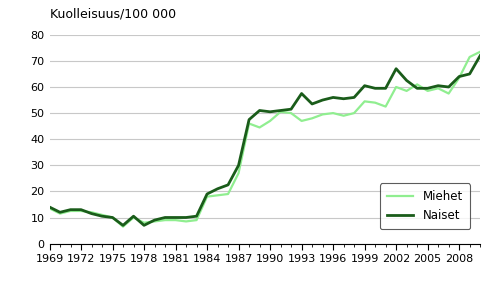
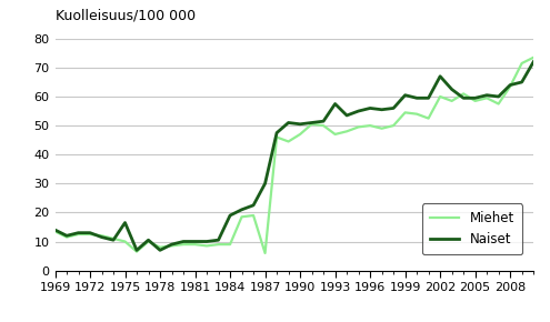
Naiset/1975: 10.0 -> 16.5
Miehet/1984: 18.0 -> 9.0
Miehet/1987: 27.0 -> 6.0
